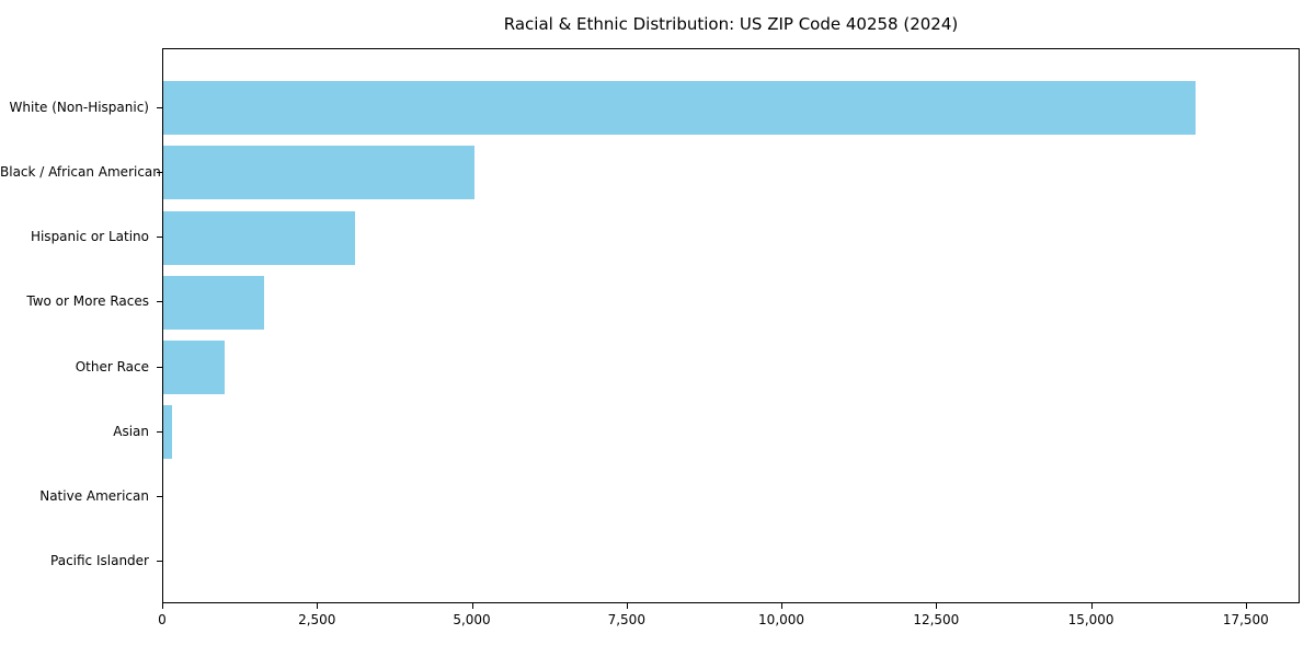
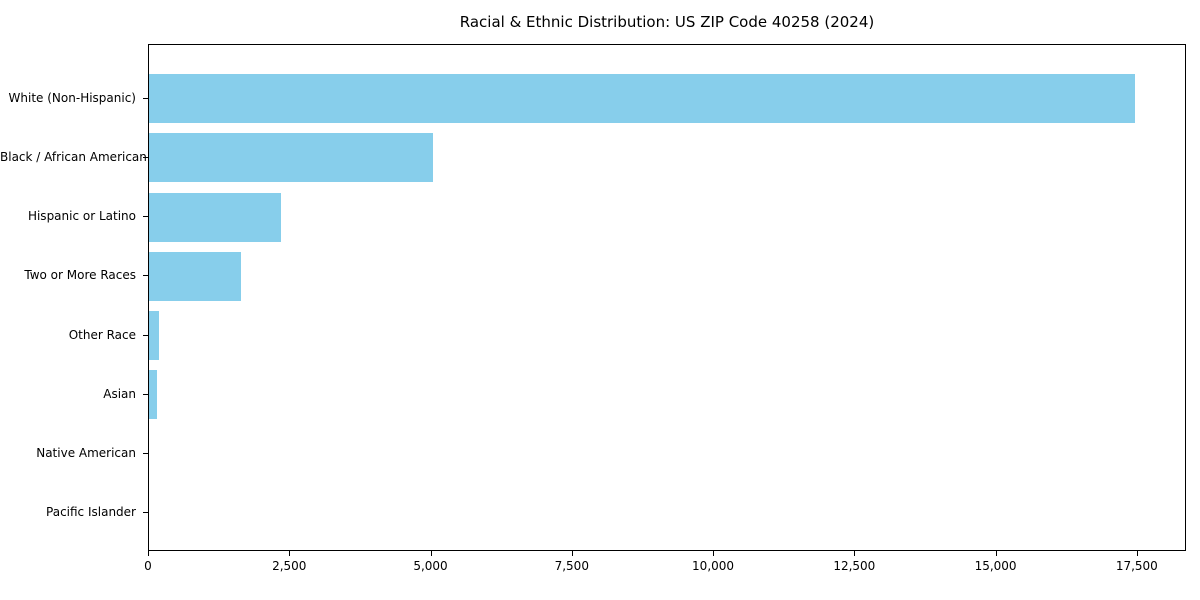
White (Non-Hispanic): 16700 -> 17500
Hispanic or Latino: 3100 -> 2300
Other Race: 1000 -> 200
